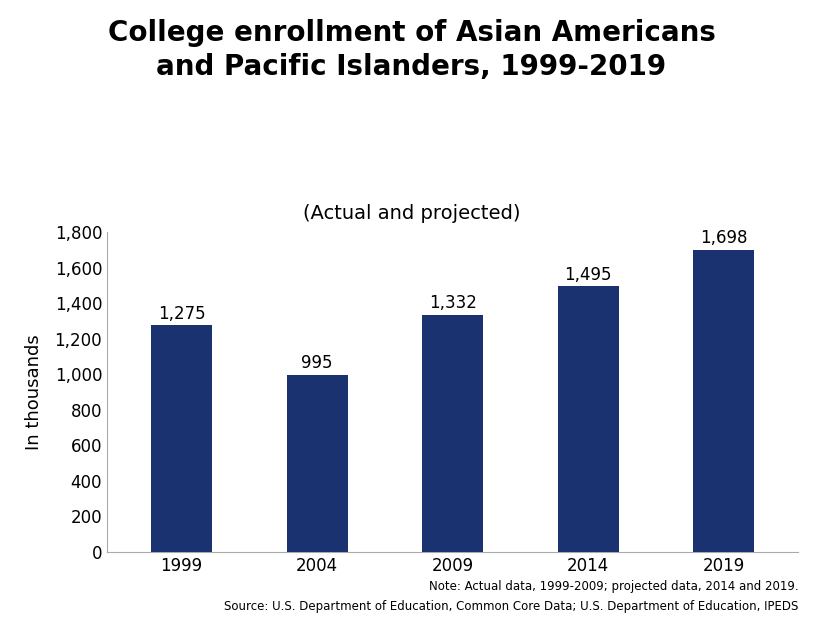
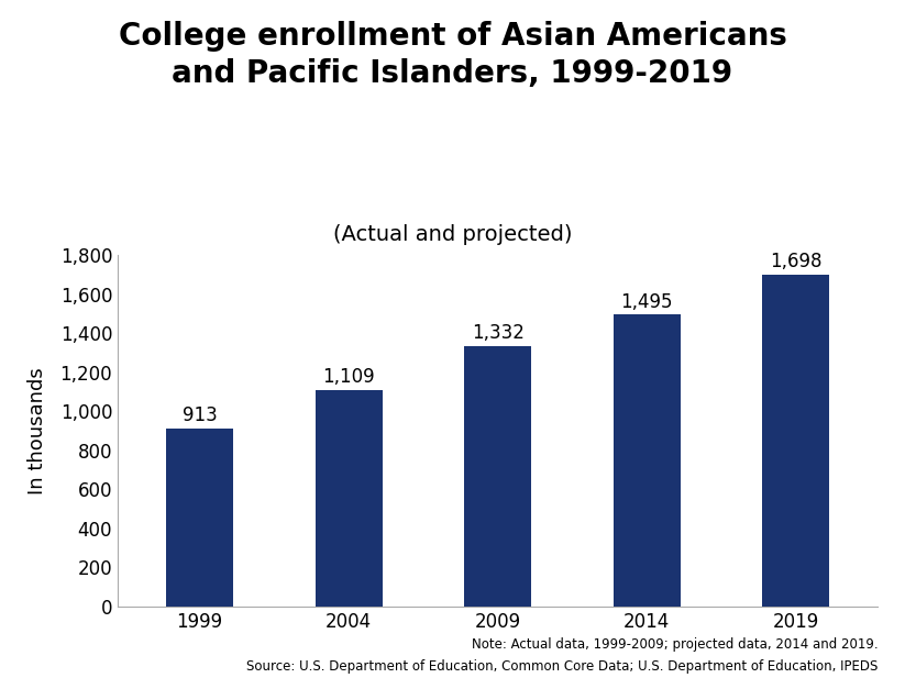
1999: 1,275 -> 913
2004: 995 -> 1,109
